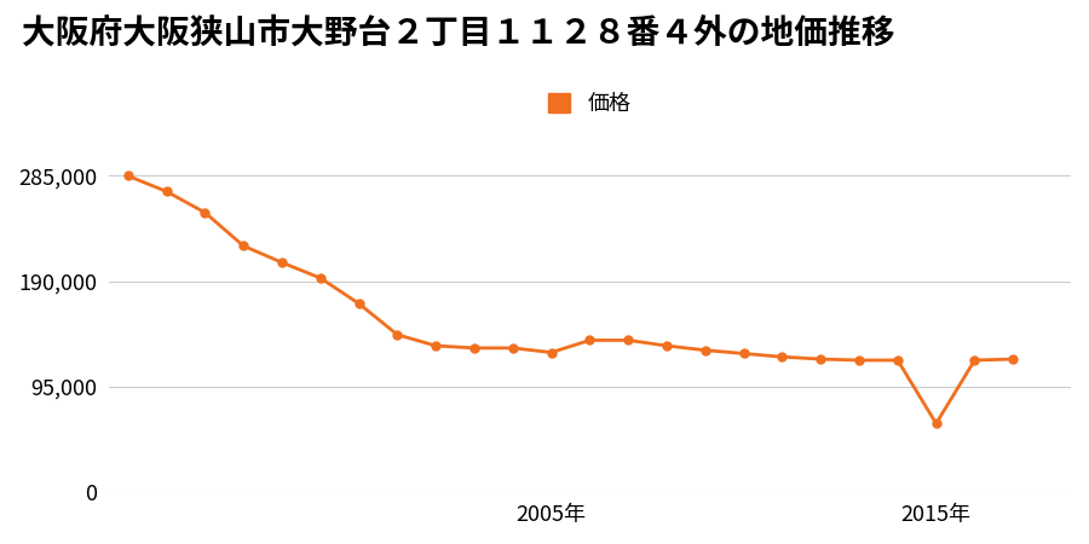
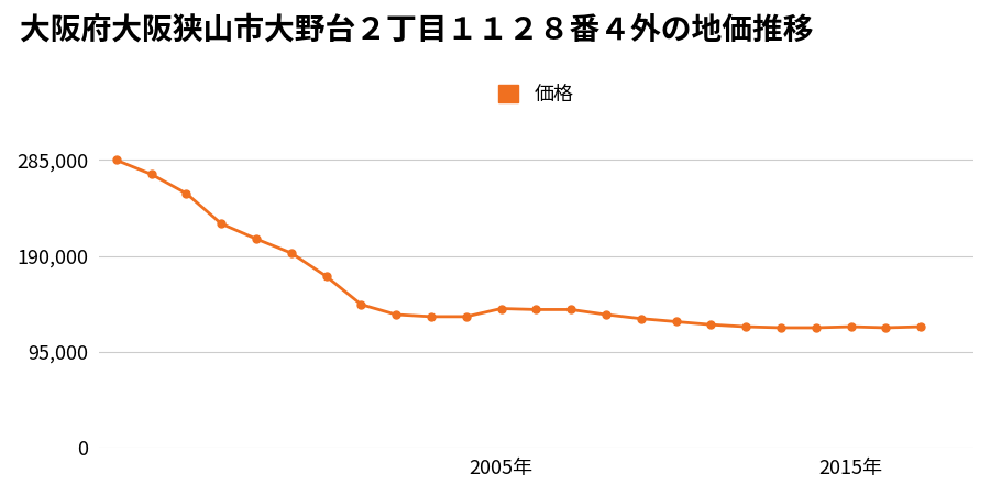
2005年: 126,000 -> 138,000
2015年: 62,000 -> 120,000
